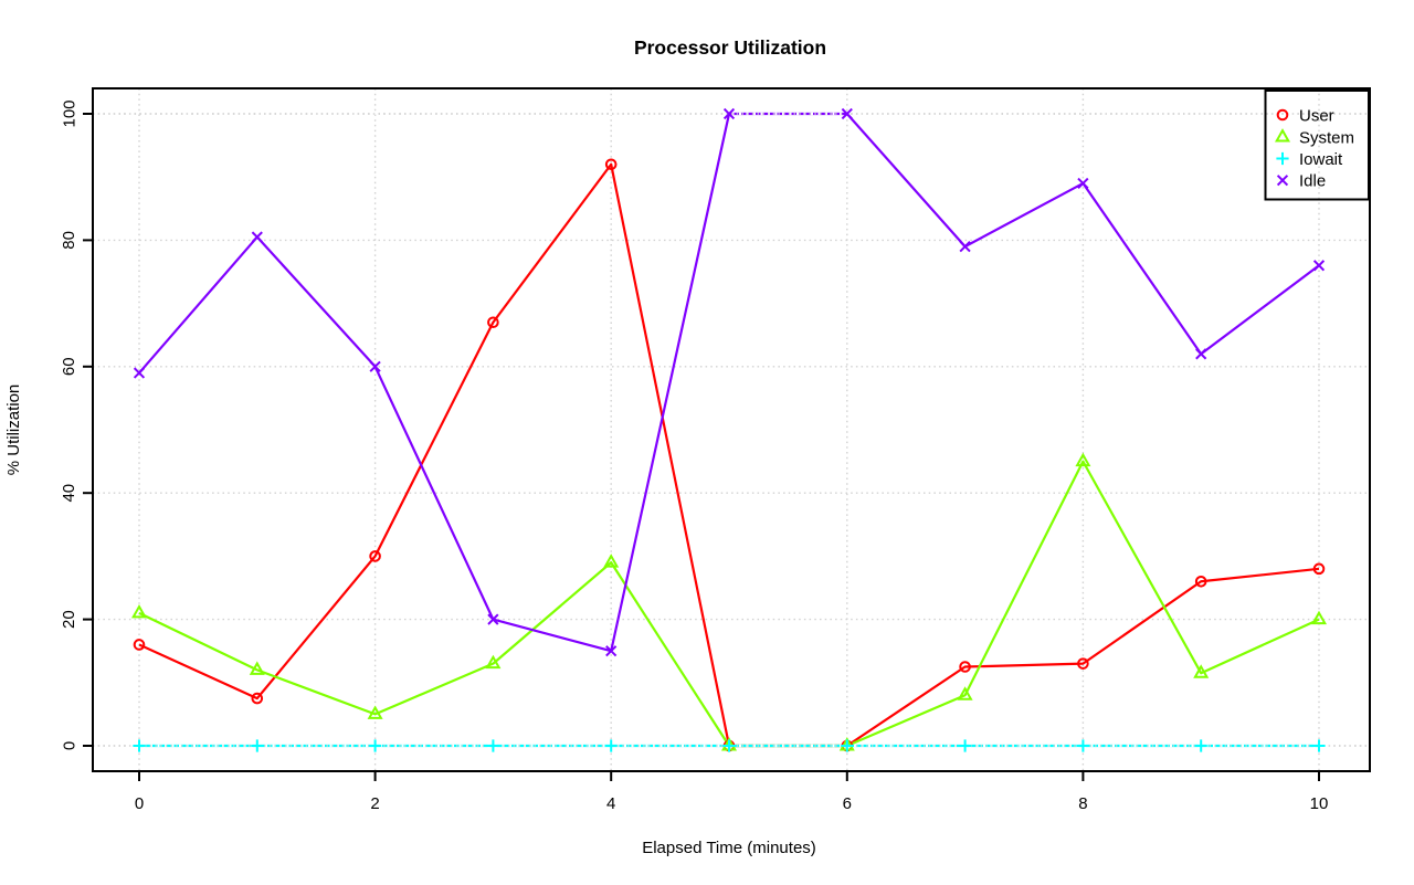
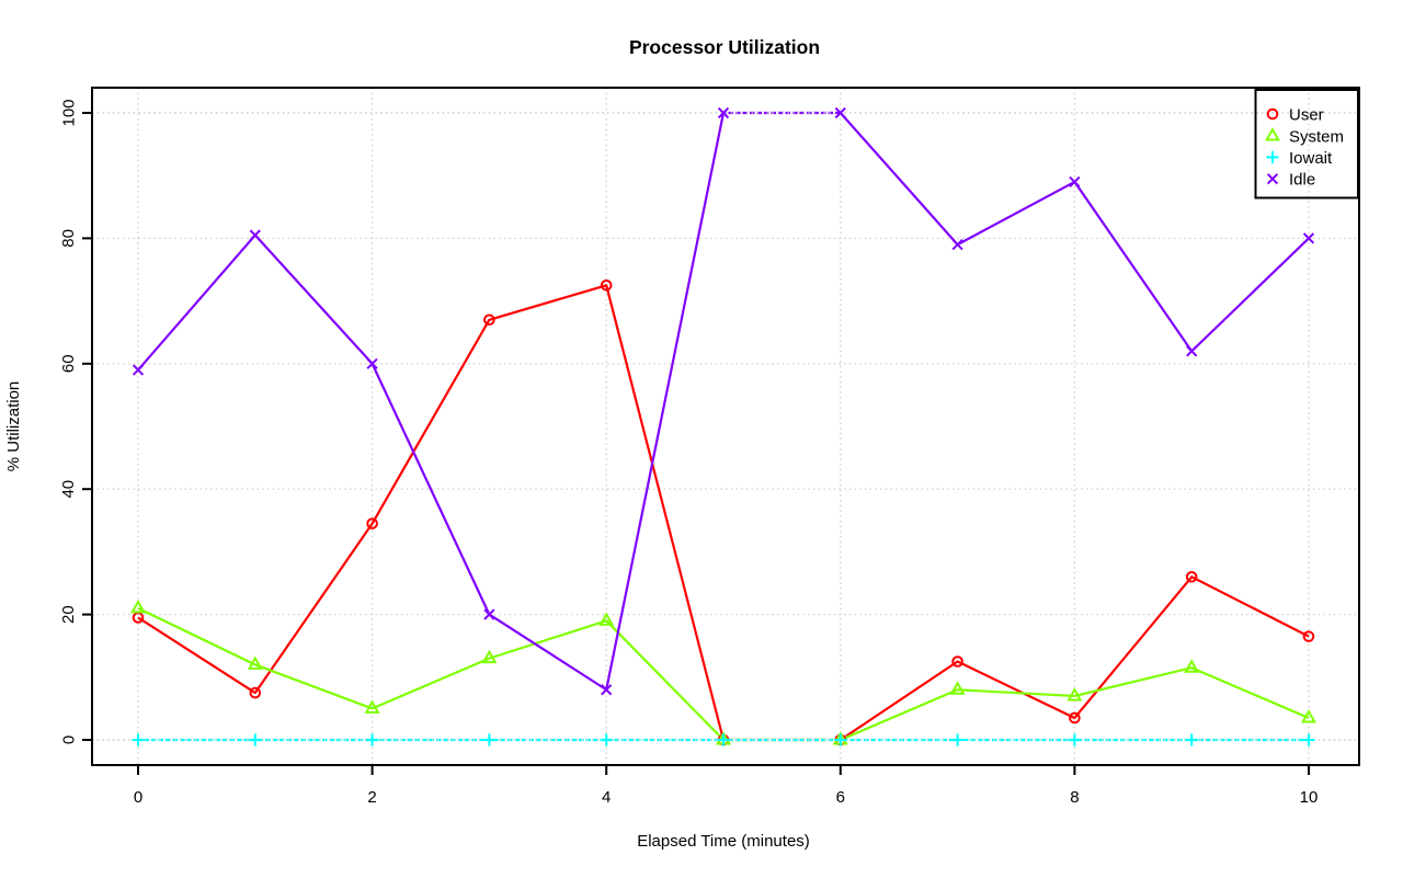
User/0: 16 -> 20
User/2: 30 -> 34
User/4: 92 -> 72
System/4: 29 -> 19
Idle/4: 15 -> 8
User/8: 13 -> 4
System/8: 45 -> 7
User/10: 28 -> 16
System/10: 20 -> 4
Idle/10: 76 -> 80
